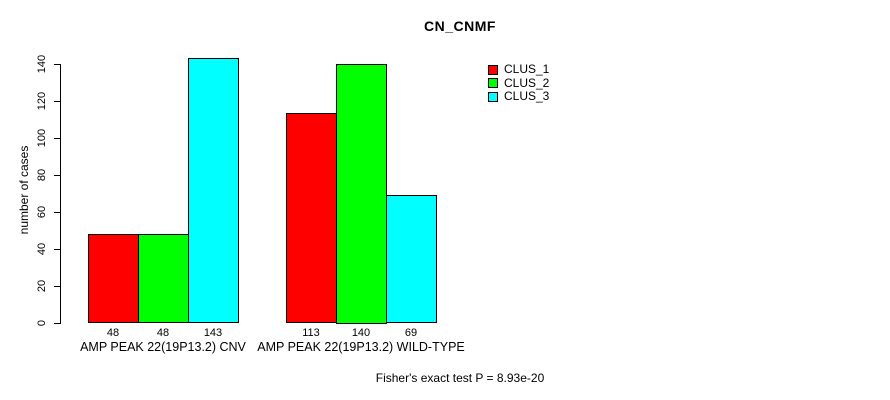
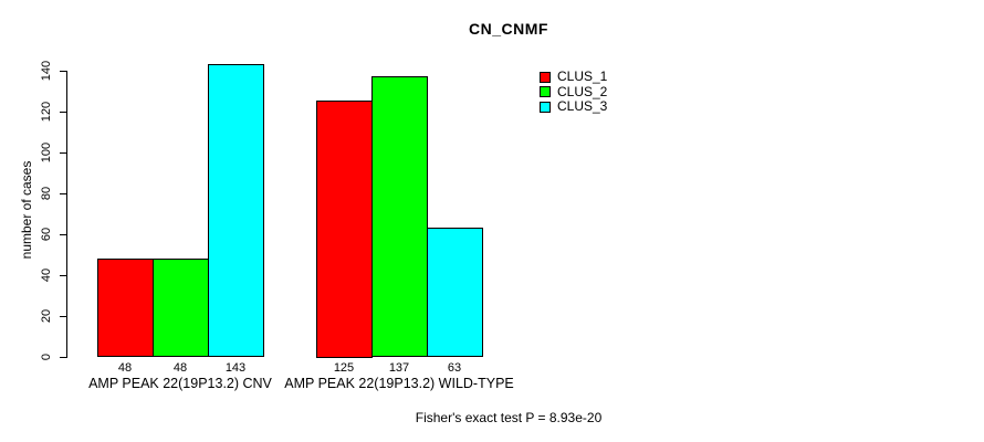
CLUS_1/AMP PEAK 22(19P13.2) WILD-TYPE: 113 -> 125
CLUS_2/AMP PEAK 22(19P13.2) WILD-TYPE: 140 -> 137
CLUS_3/AMP PEAK 22(19P13.2) WILD-TYPE: 69 -> 63
